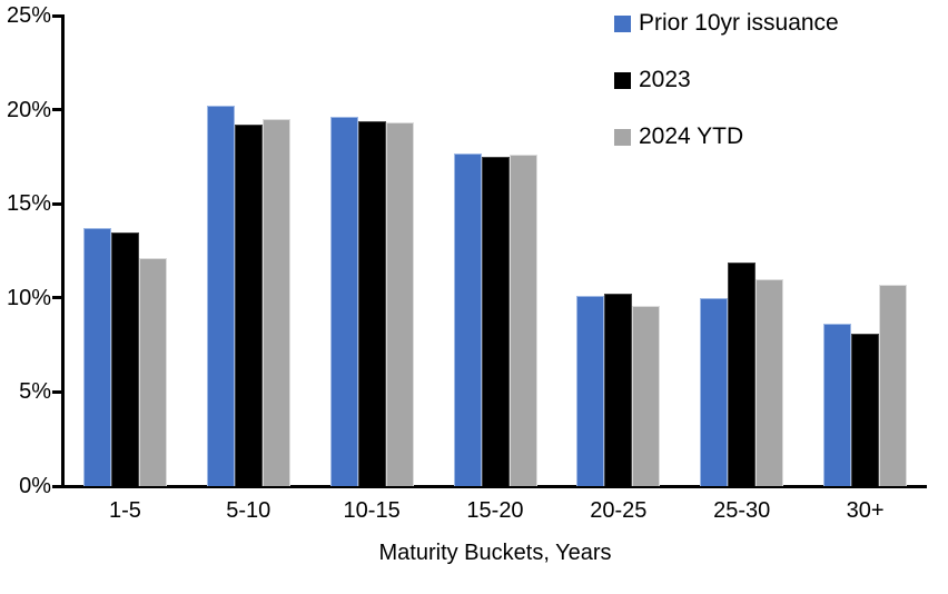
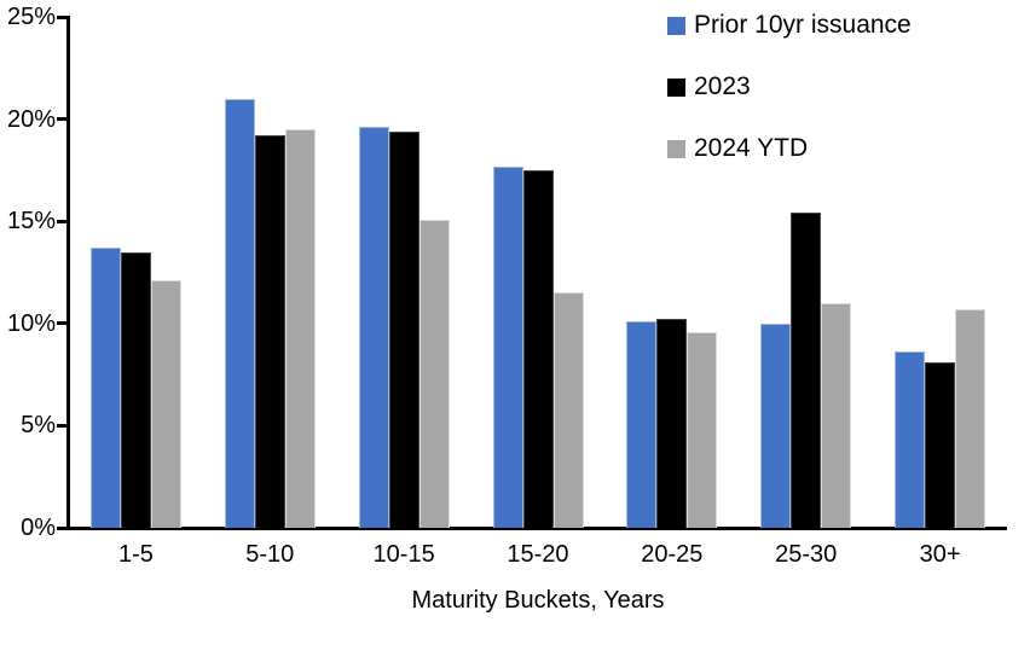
Prior 10yr issuance/5-10: 20.2% -> 21.0%
2024 YTD/10-15: 19.3% -> 15.1%
2024 YTD/15-20: 17.6% -> 11.5%
2023/25-30: 11.9% -> 15.4%
